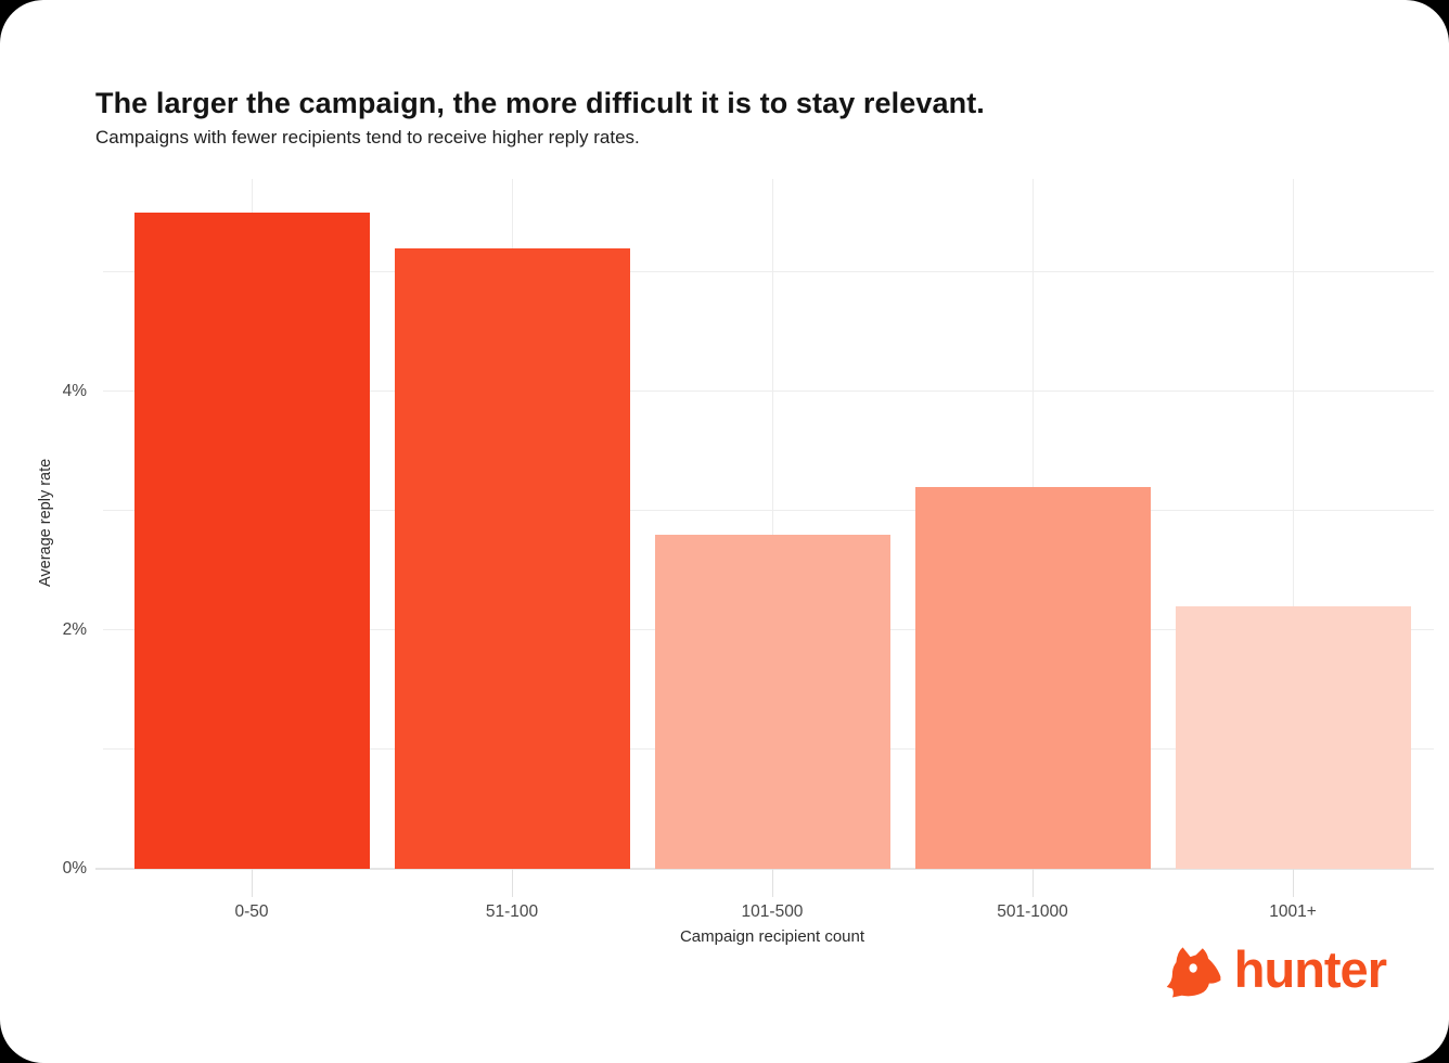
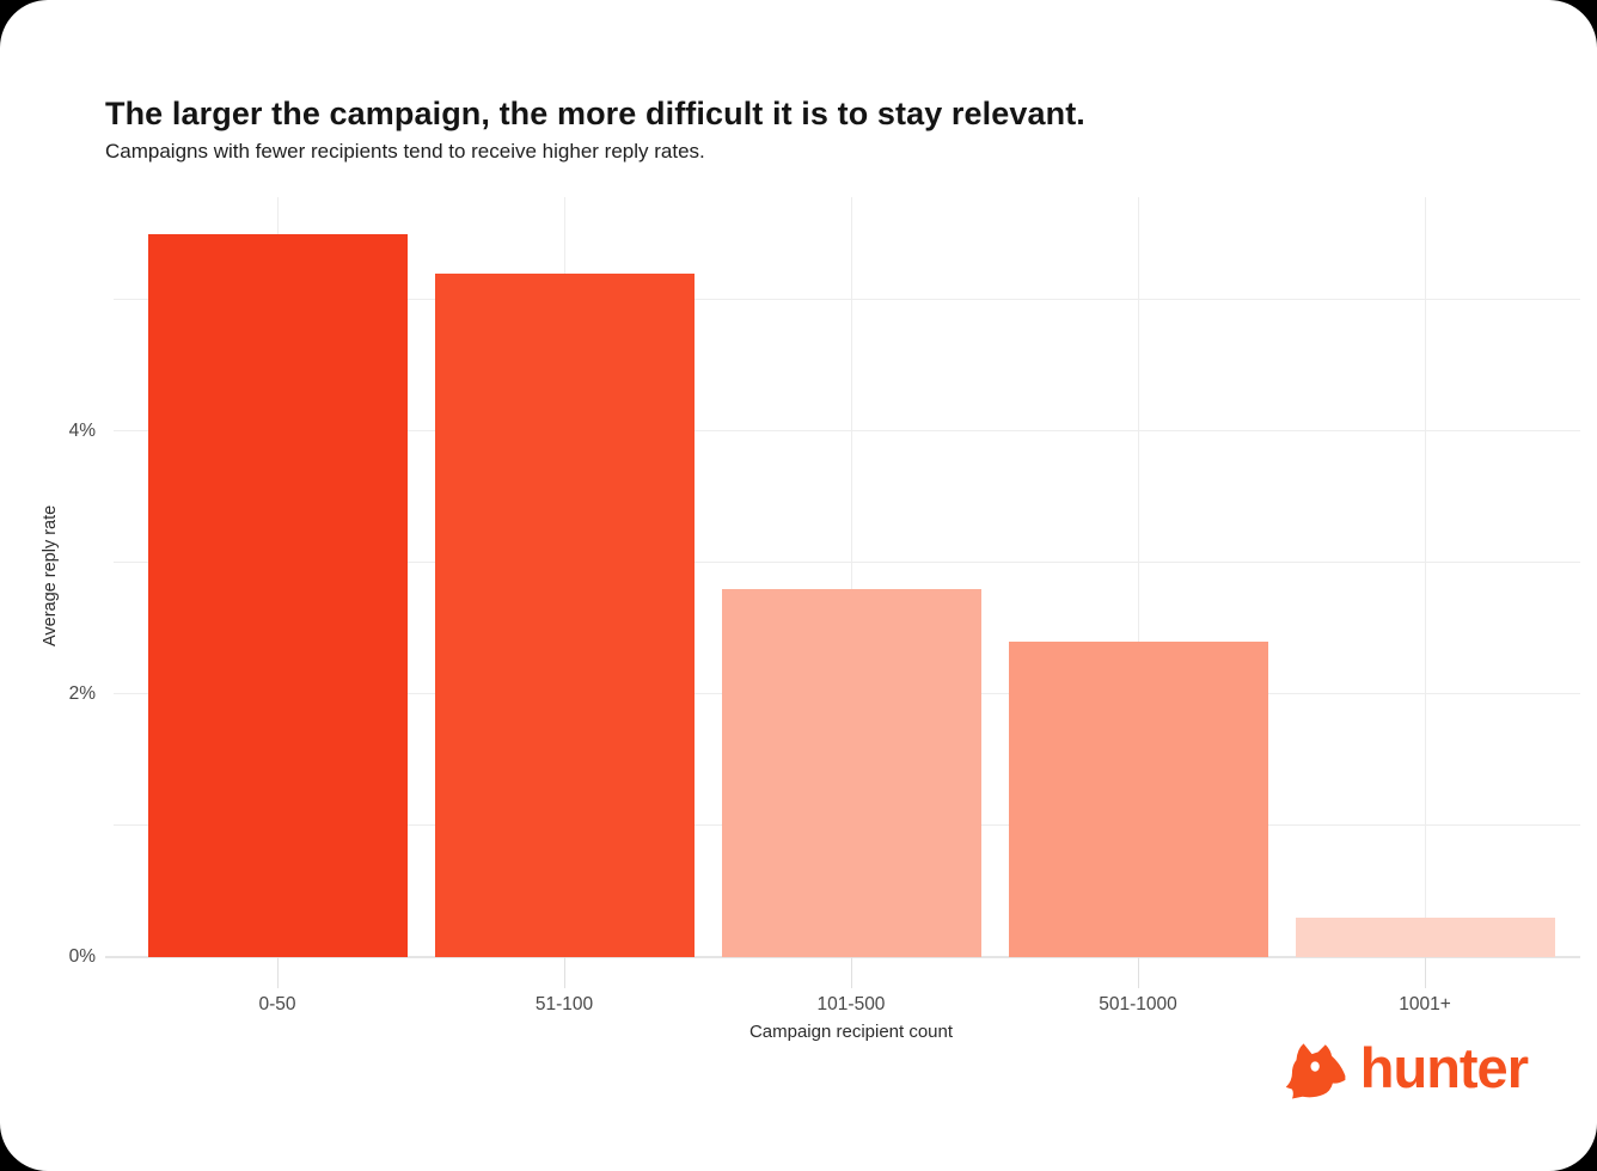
501-1000: 3.2% -> 2.4%
1001+: 2.2% -> 0.3%
